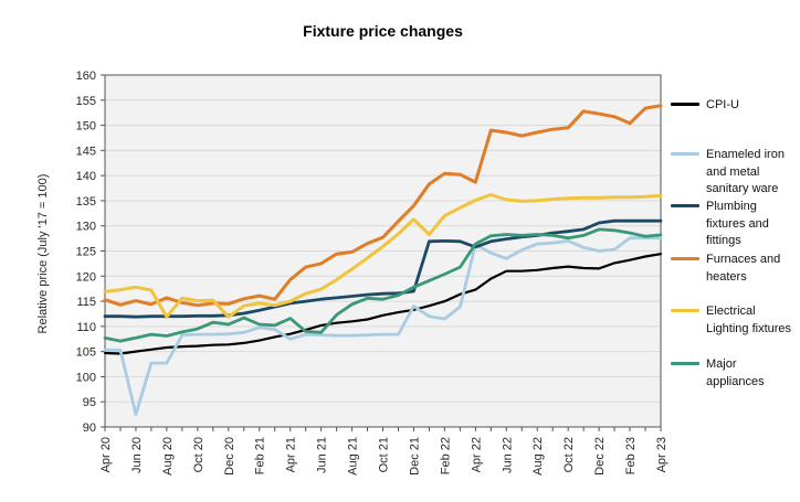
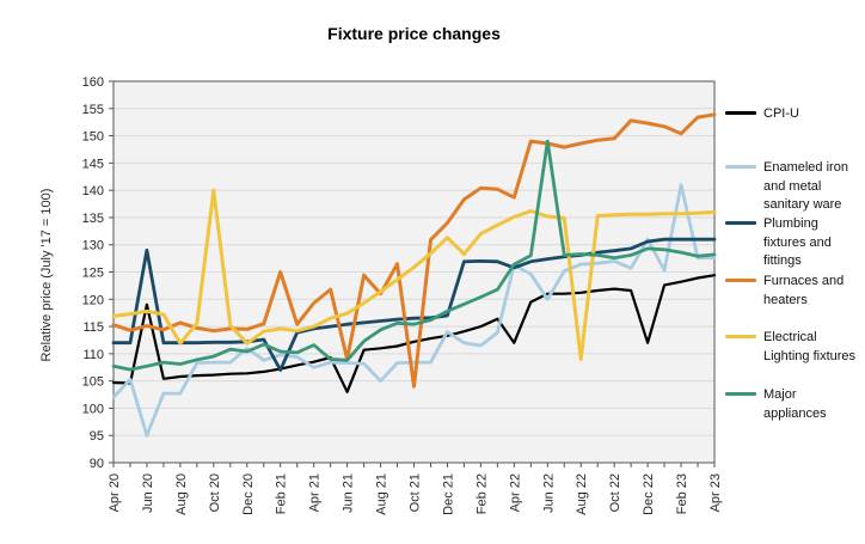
Enameled iron and metal sanitary ware/Apr 20: 105 -> 102
CPI-U/Jun 20: 105 -> 119
Enameled iron and metal sanitary ware/Jun 20: 92 -> 95
Plumbing fixtures and fittings/Jun 20: 112 -> 129
Electrical Lighting fixtures/Oct 20: 115 -> 140
Enameled iron and metal sanitary ware/Dec 20: 108 -> 111
Plumbing fixtures and fittings/Feb 21: 113 -> 107
Furnaces and heaters/Feb 21: 116 -> 125
CPI-U/Jun 21: 110 -> 103
Furnaces and heaters/Jun 21: 122 -> 109
Enameled iron and metal sanitary ware/Aug 21: 108 -> 105
Furnaces and heaters/Aug 21: 125 -> 121
Furnaces and heaters/Oct 21: 128 -> 104
CPI-U/Apr 22: 117 -> 112
Enameled iron and metal sanitary ware/Jun 22: 124 -> 120
Major appliances/Jun 22: 128 -> 149
Electrical Lighting fixtures/Aug 22: 135 -> 109
CPI-U/Dec 22: 122 -> 112
Enameled iron and metal sanitary ware/Dec 22: 125 -> 131
Enameled iron and metal sanitary ware/Feb 23: 128 -> 141
